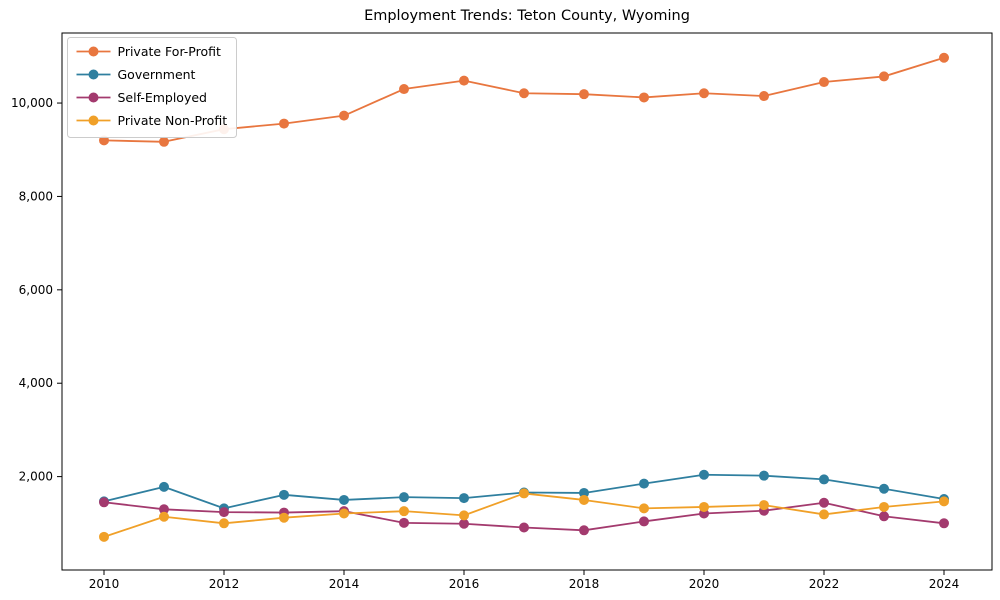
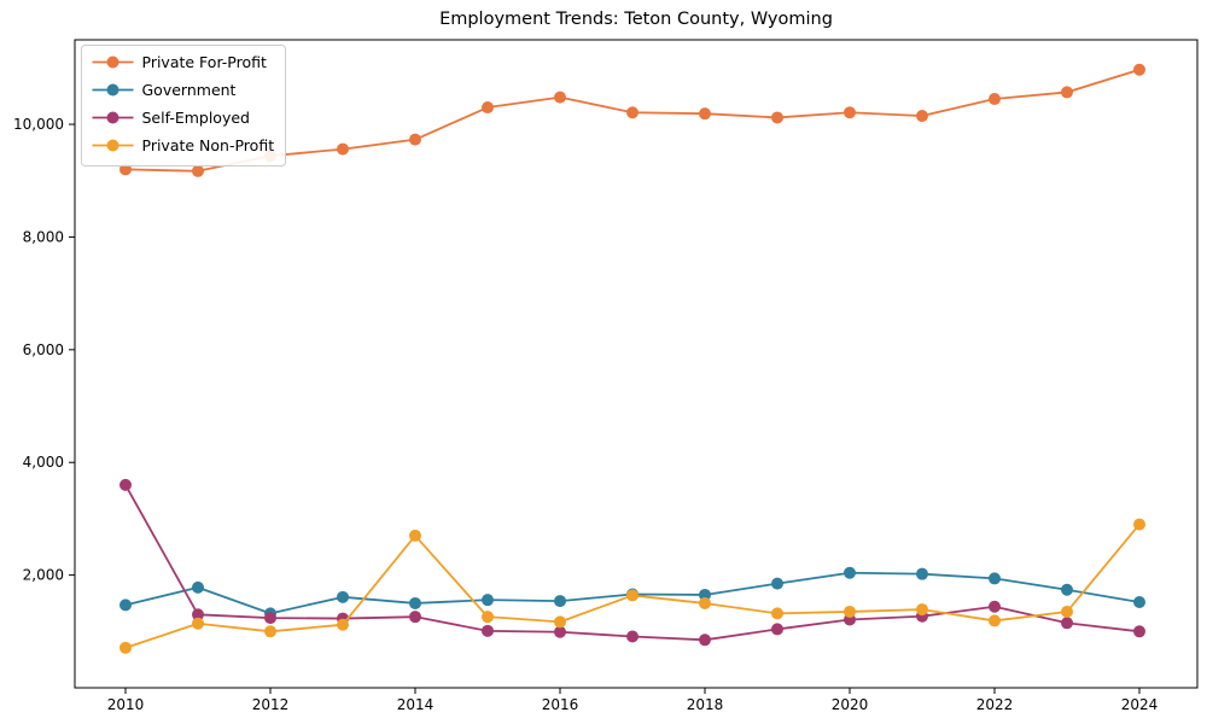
Self-Employed/2010: 1400 -> 3600
Private Non-Profit/2014: 1200 -> 2700
Private Non-Profit/2024: 1500 -> 2900
